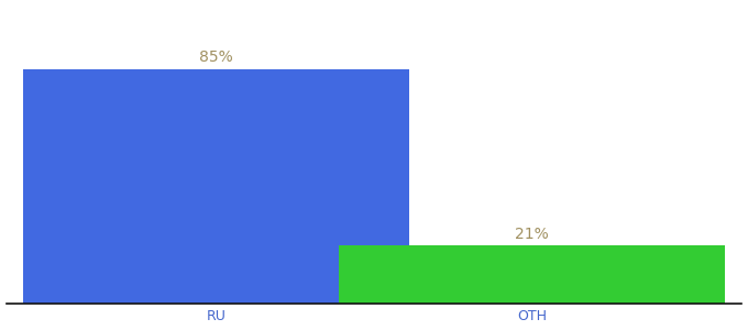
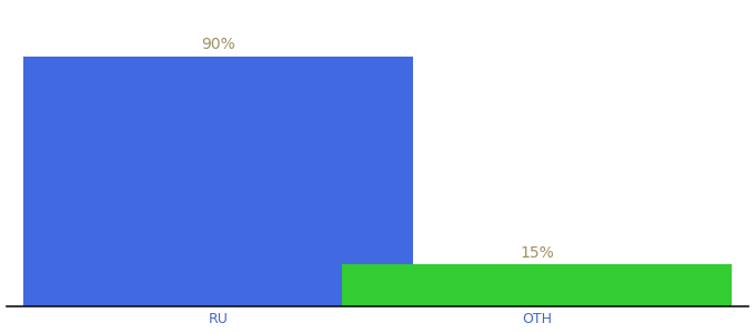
RU: 85% -> 90%
OTH: 21% -> 15%
